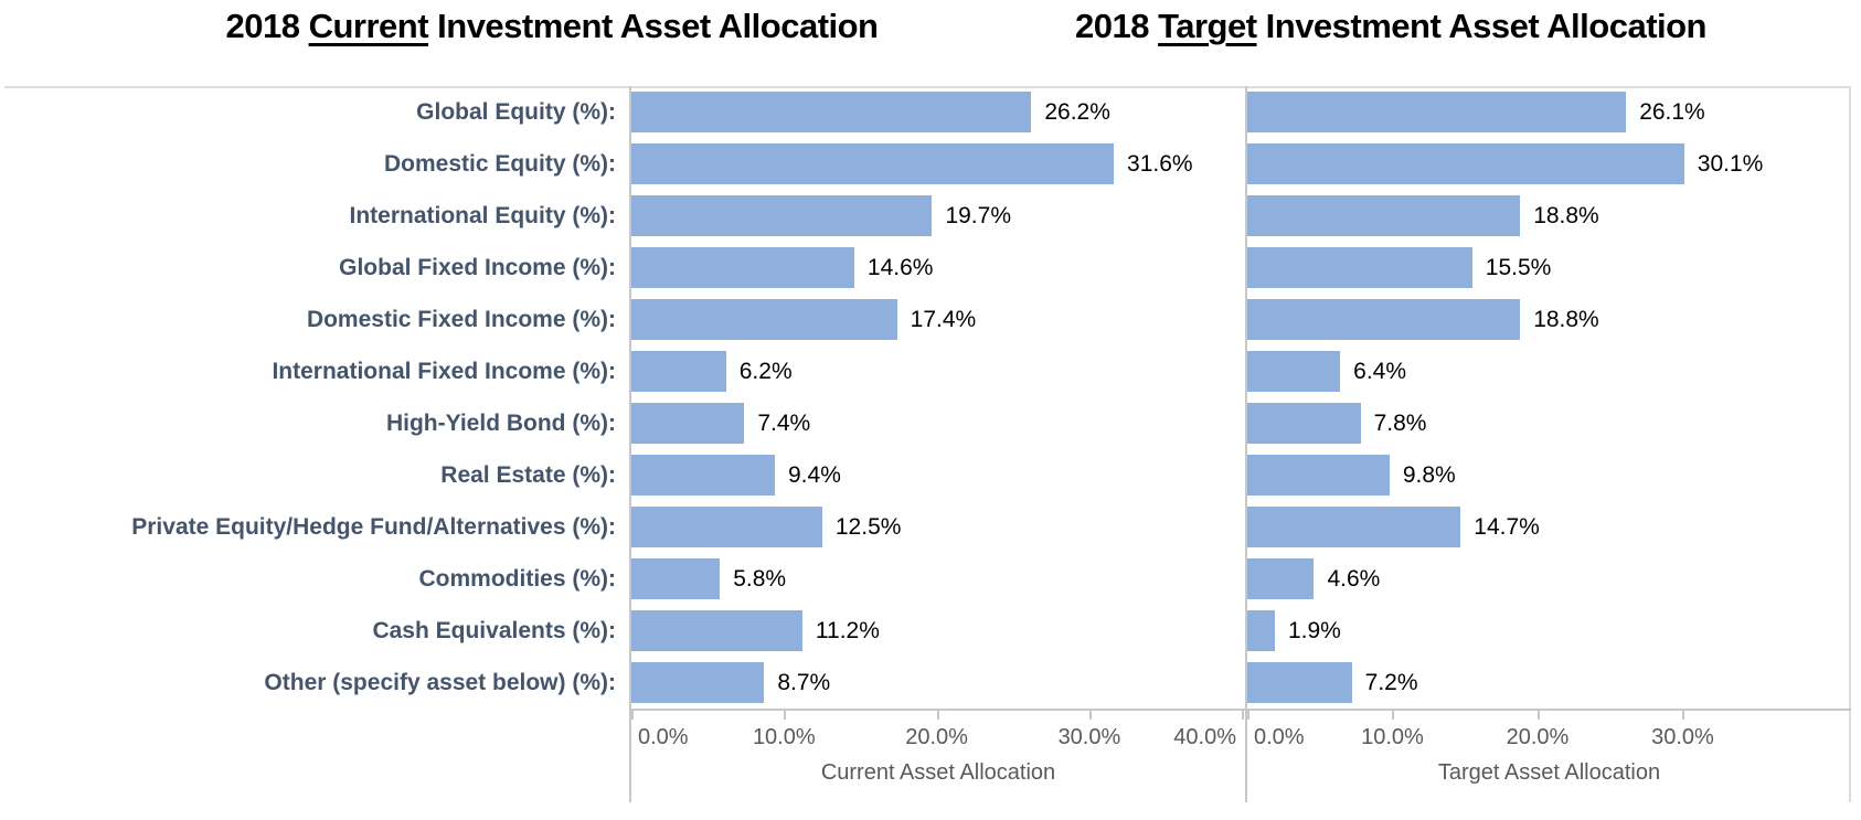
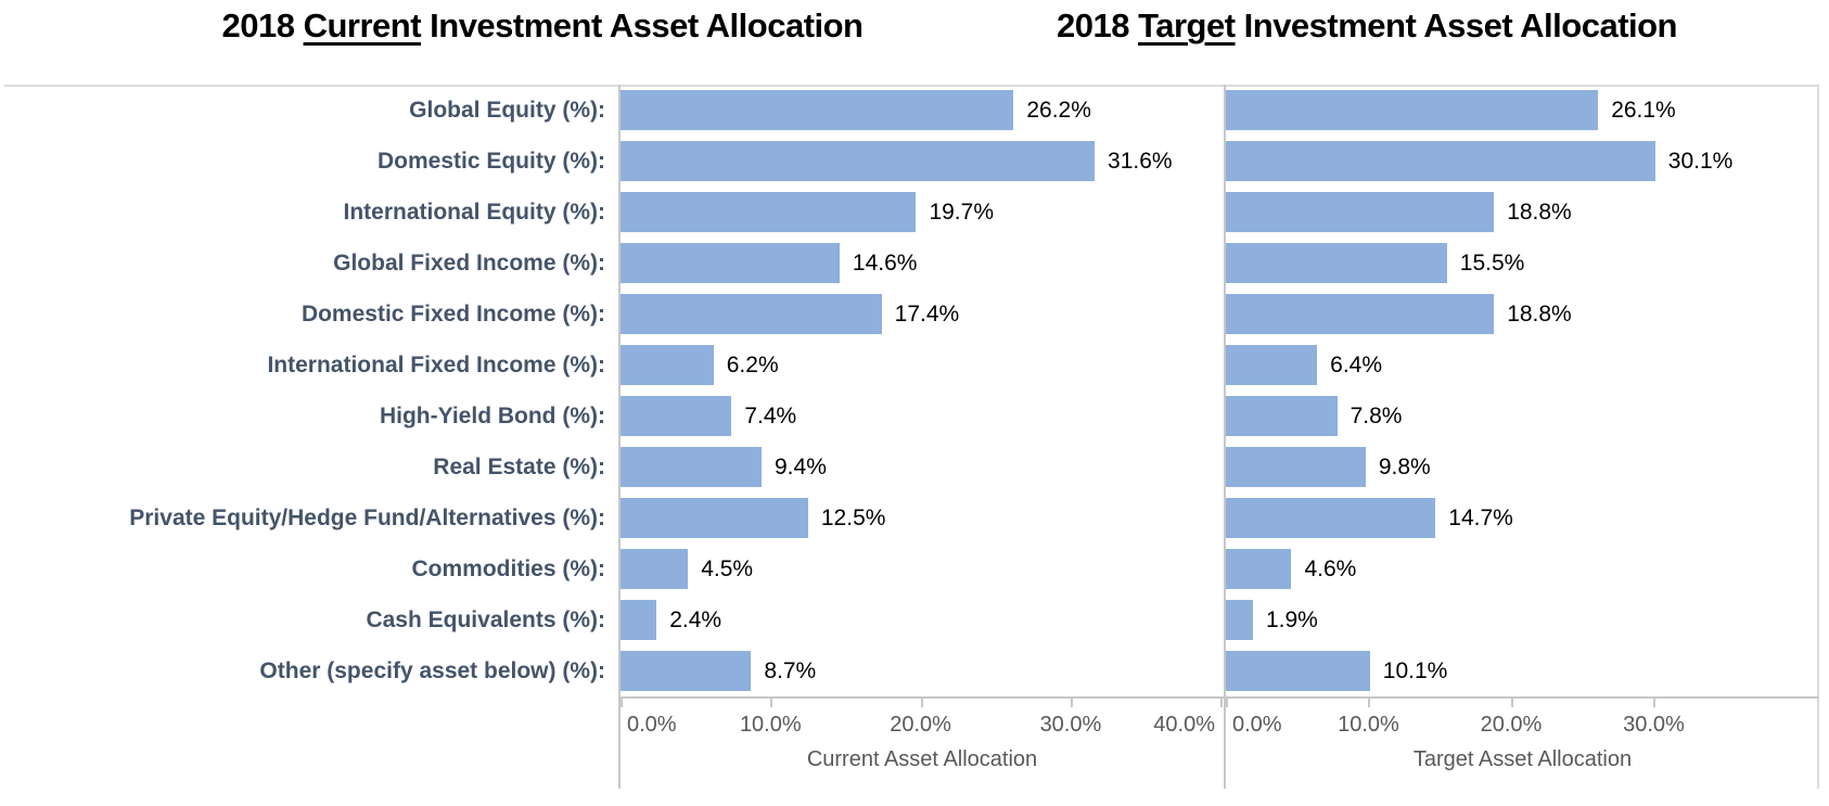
2018 Current Investment Asset Allocation/Commodities (%):: 5.8% -> 4.5%
2018 Current Investment Asset Allocation/Cash Equivalents (%):: 11.2% -> 2.4%
2018 Target Investment Asset Allocation/Other (specify asset below) (%):: 7.2% -> 10.1%
